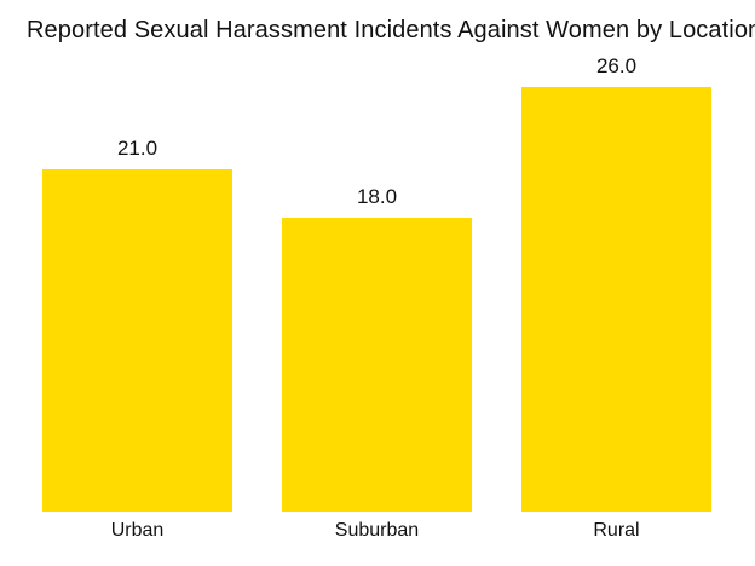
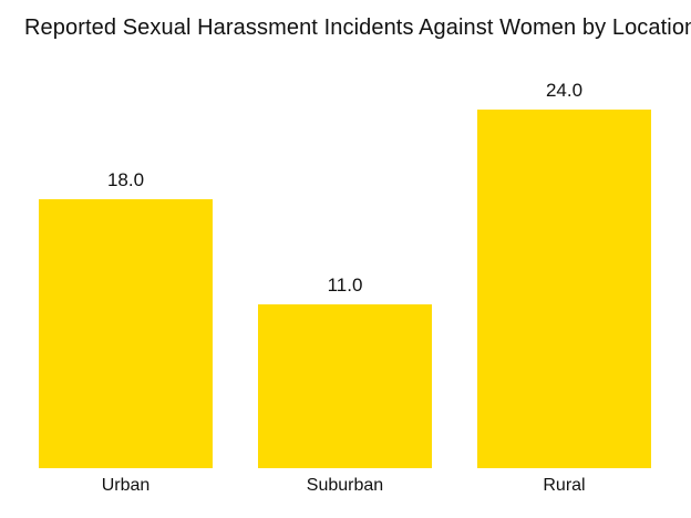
Urban: 21.0 -> 18.0
Suburban: 18.0 -> 11.0
Rural: 26.0 -> 24.0
